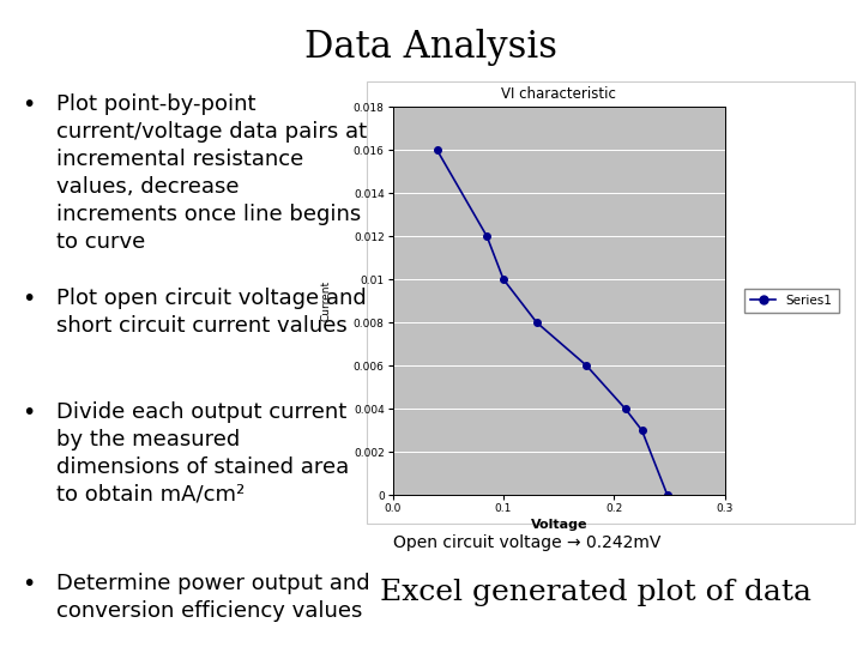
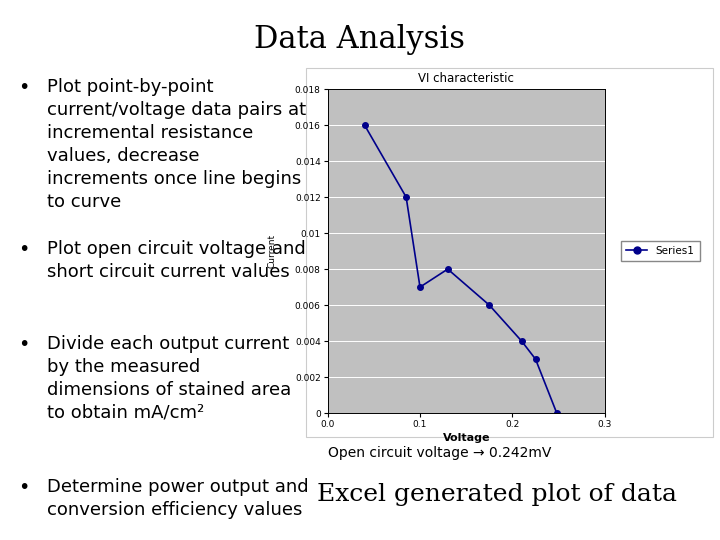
0.1: 0.010 -> 0.007
